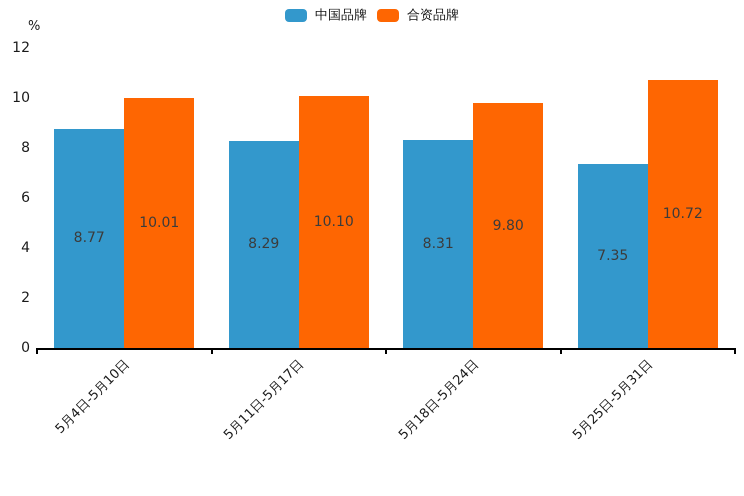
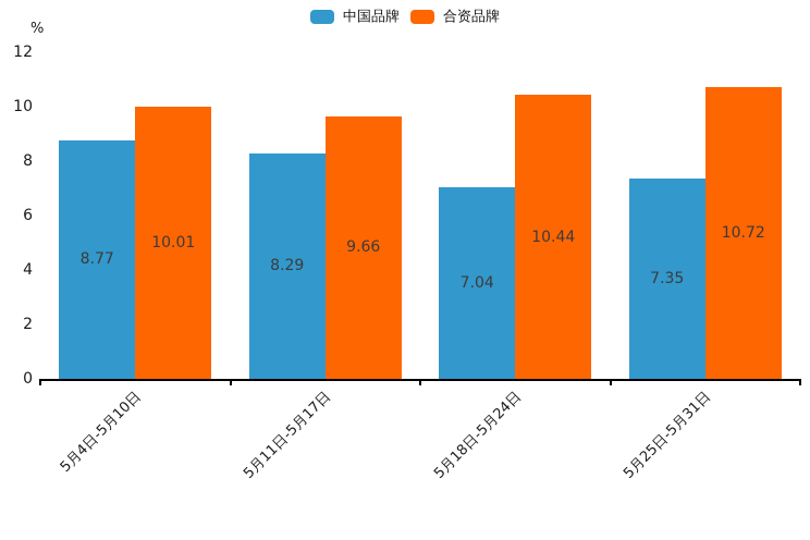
合资品牌/5月11日-5月17日: 10.10 -> 9.66
中国品牌/5月18日-5月24日: 8.31 -> 7.04
合资品牌/5月18日-5月24日: 9.80 -> 10.44
